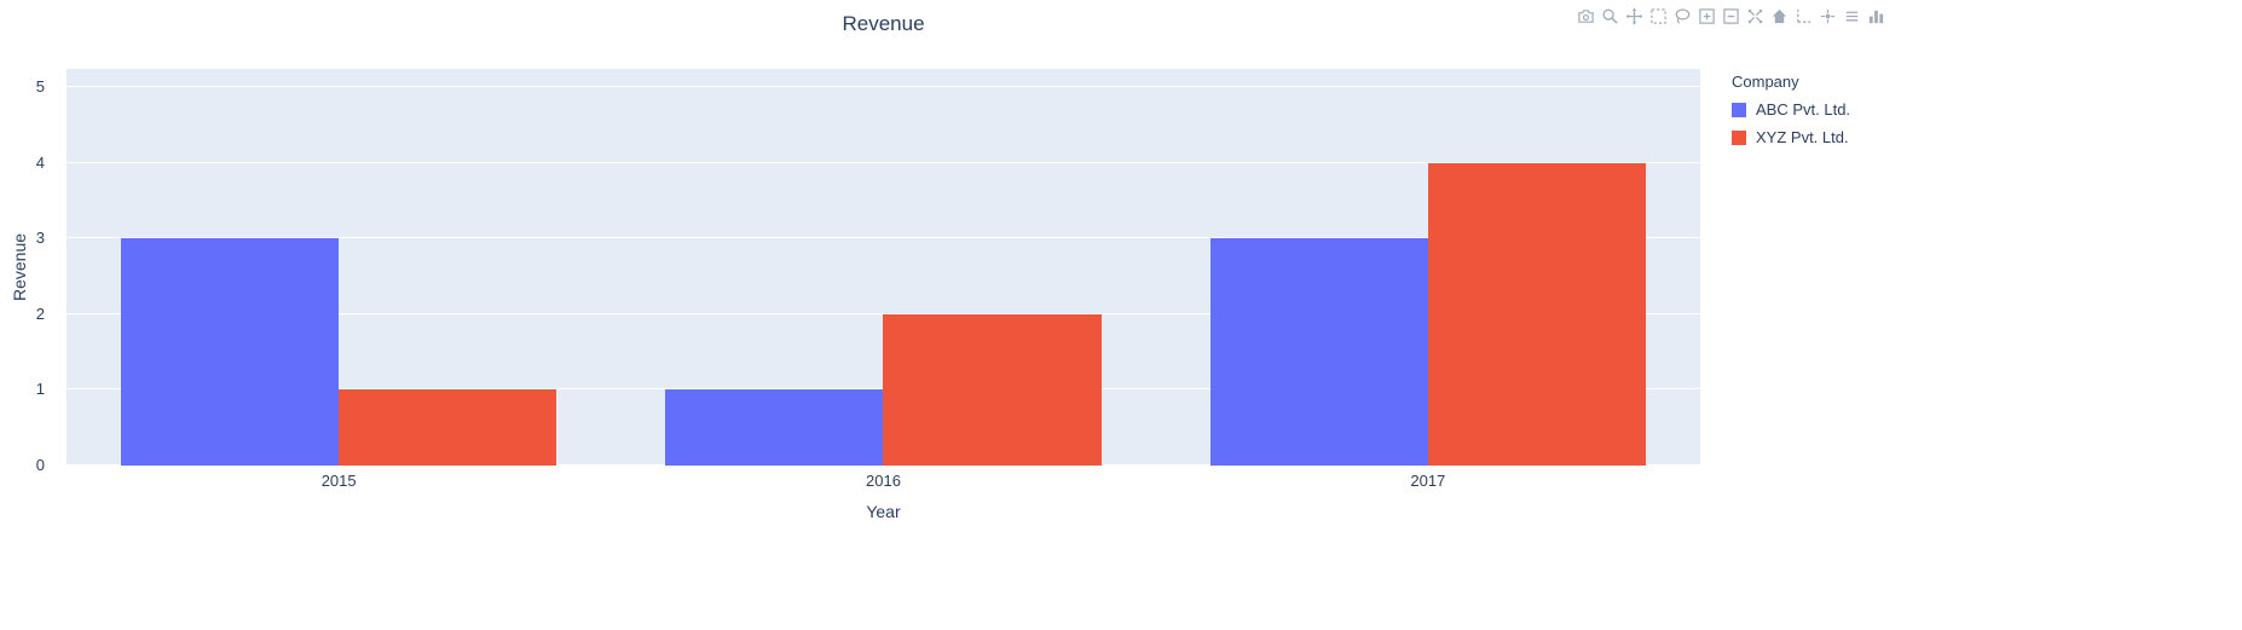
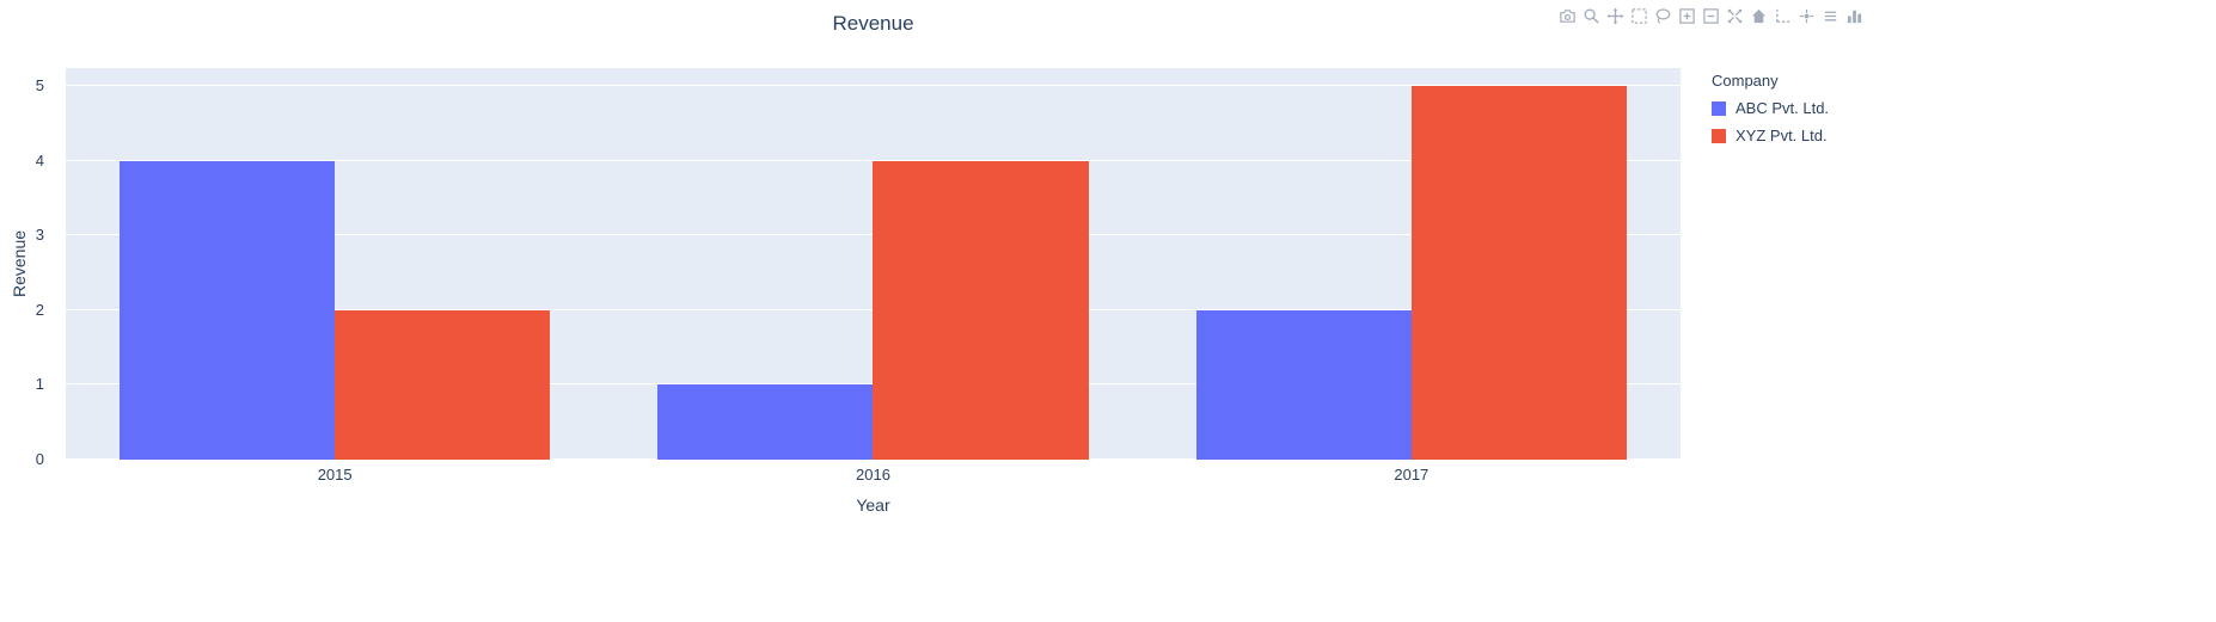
ABC Pvt. Ltd./2015: 3 -> 4
XYZ Pvt. Ltd./2015: 1 -> 2
XYZ Pvt. Ltd./2016: 2 -> 4
ABC Pvt. Ltd./2017: 3 -> 2
XYZ Pvt. Ltd./2017: 4 -> 5
